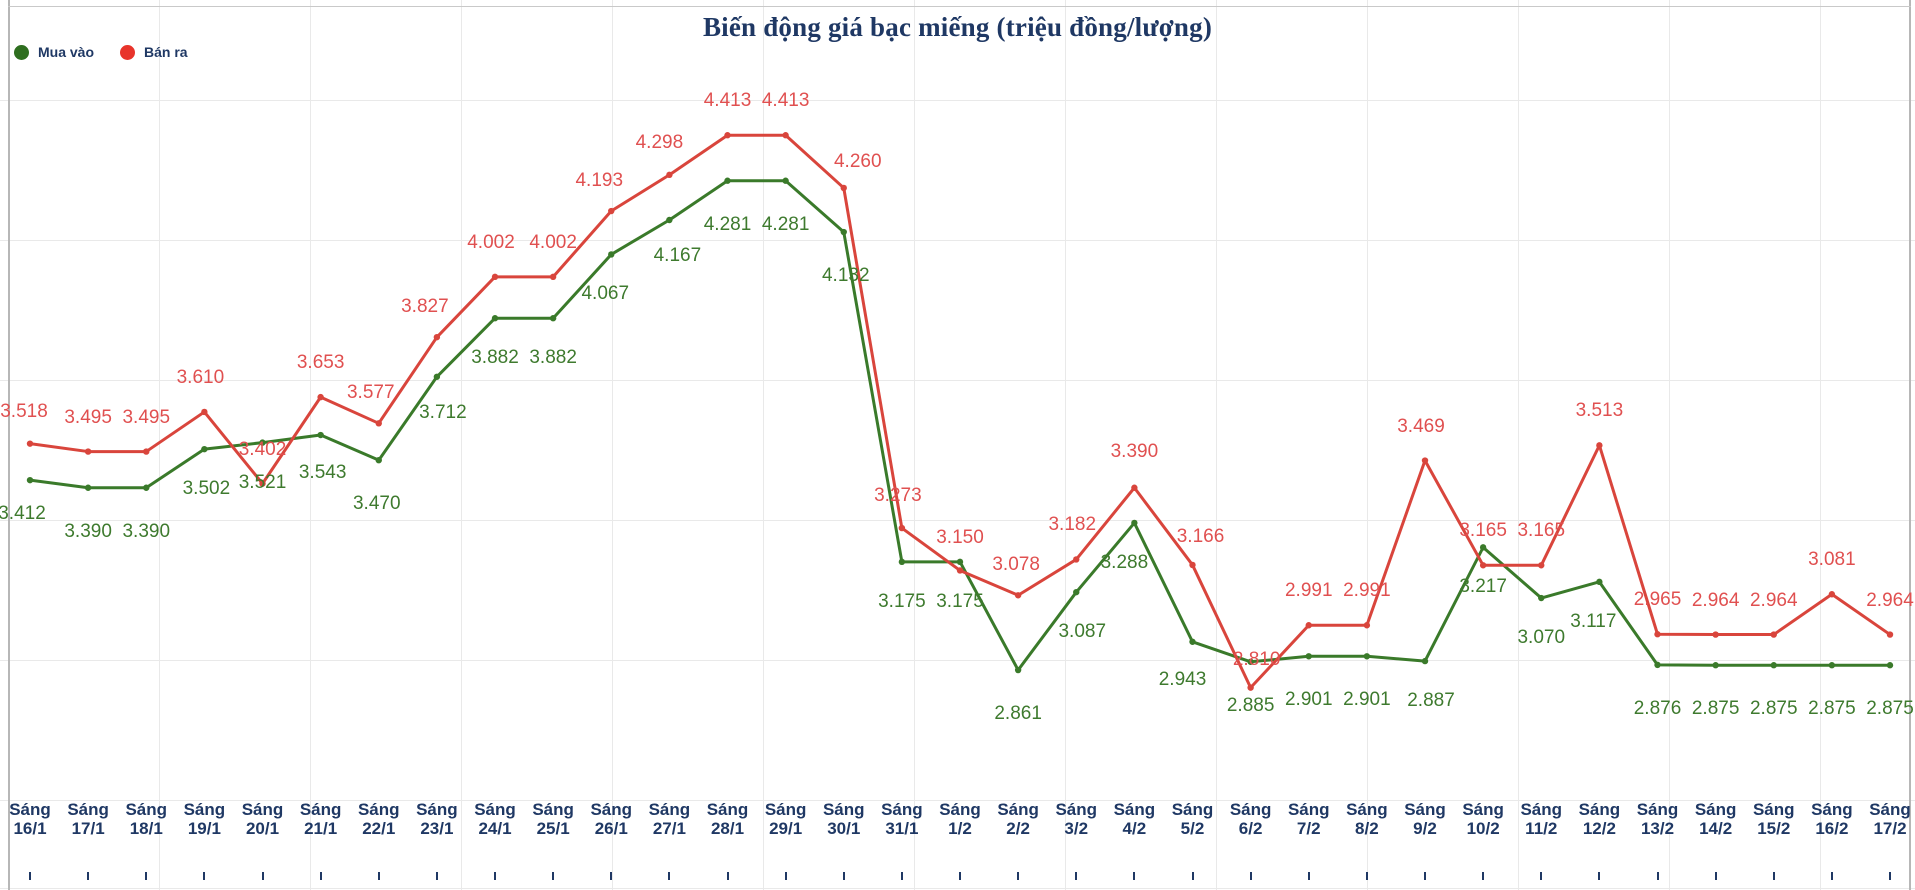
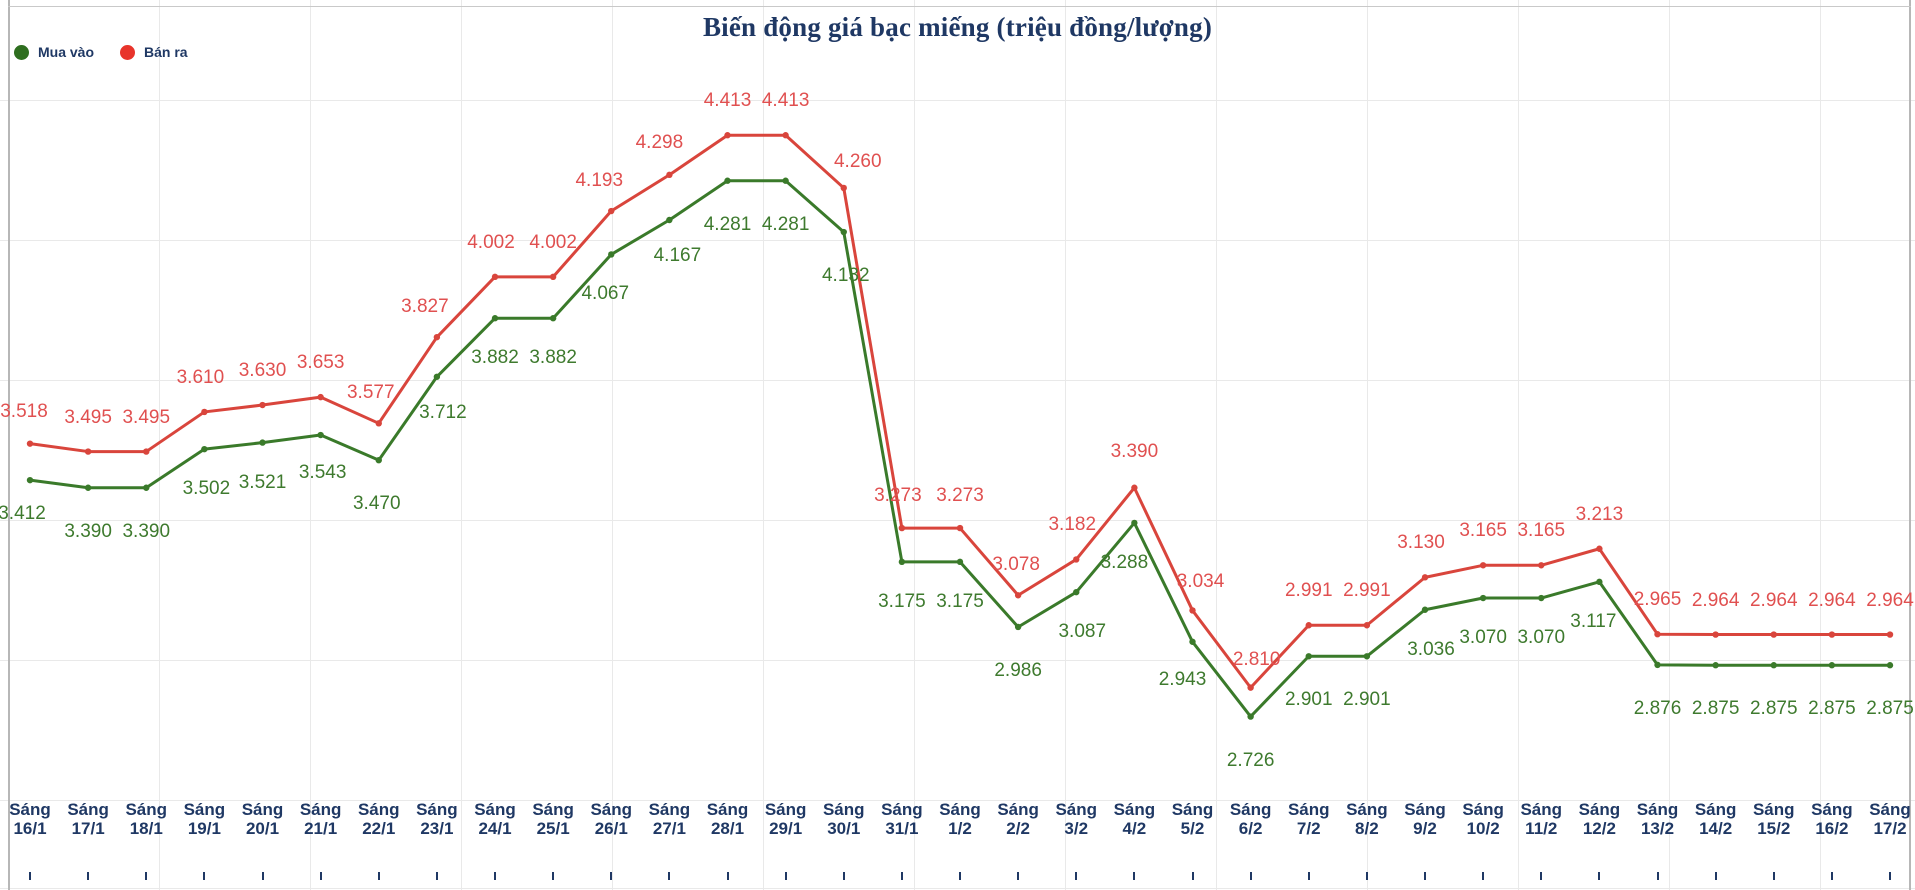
Bán ra/Sáng 20/1: 3.402 -> 3.630
Bán ra/Sáng 1/2: 3.150 -> 3.273
Mua vào/Sáng 2/2: 2.861 -> 2.986
Bán ra/Sáng 5/2: 3.166 -> 3.034
Mua vào/Sáng 6/2: 2.885 -> 2.726
Mua vào/Sáng 9/2: 2.887 -> 3.036
Bán ra/Sáng 9/2: 3.469 -> 3.130
Mua vào/Sáng 10/2: 3.217 -> 3.070
Bán ra/Sáng 12/2: 3.513 -> 3.213
Bán ra/Sáng 16/2: 3.081 -> 2.964
